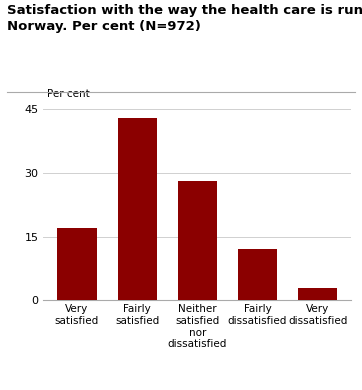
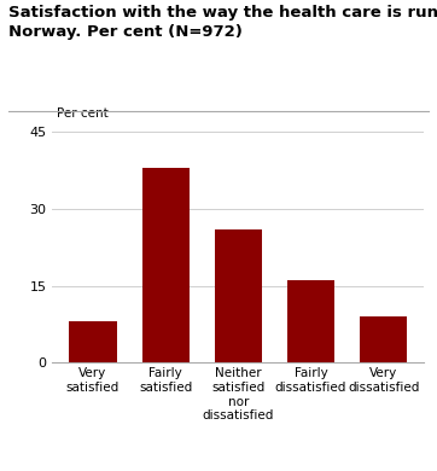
Very satisfied: 17 -> 8
Fairly satisfied: 43 -> 38
Neither satisfied nor dissatisfied: 28 -> 26
Fairly dissatisfied: 12 -> 16
Very dissatisfied: 3 -> 9
